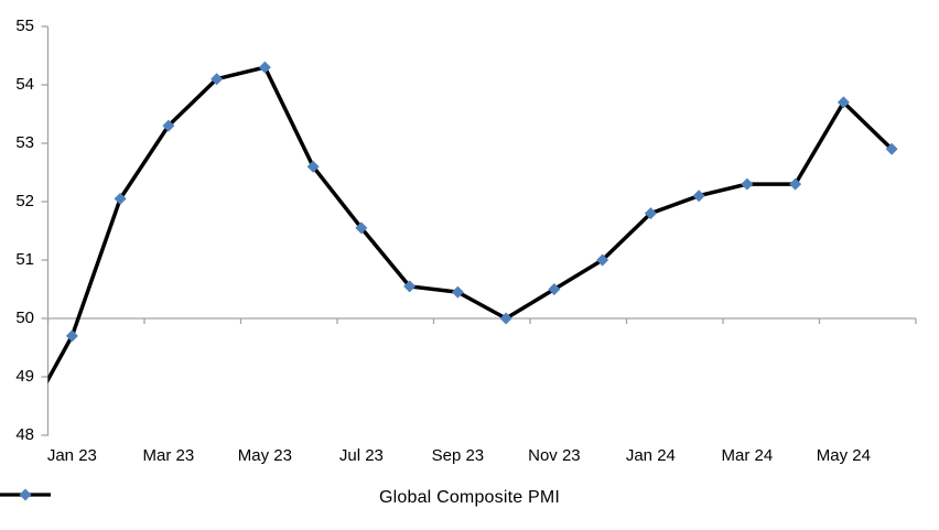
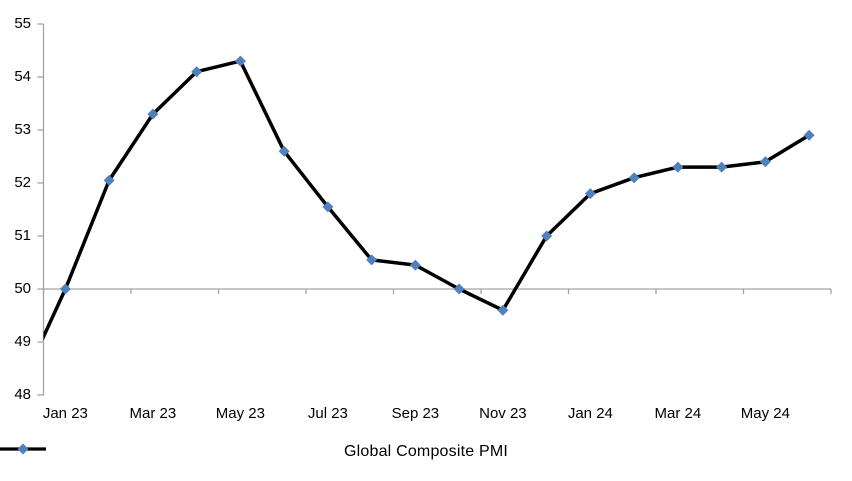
Jan 23: 49.7 -> 50.0
Nov 23: 50.5 -> 49.6
May 24: 53.7 -> 52.4
